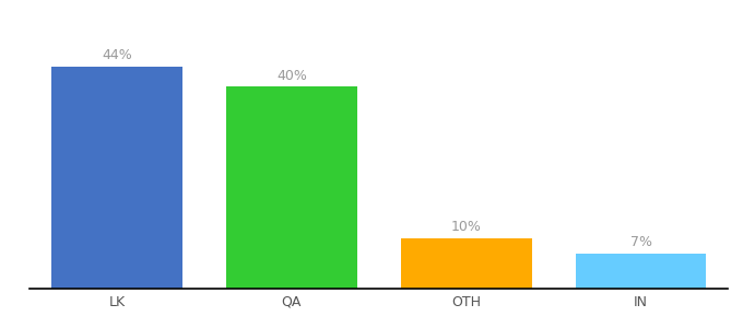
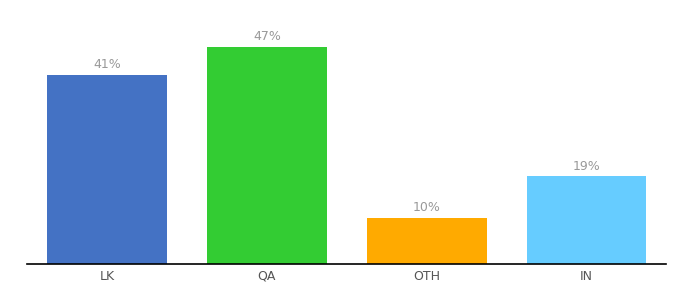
LK: 44% -> 41%
QA: 40% -> 47%
IN: 7% -> 19%
